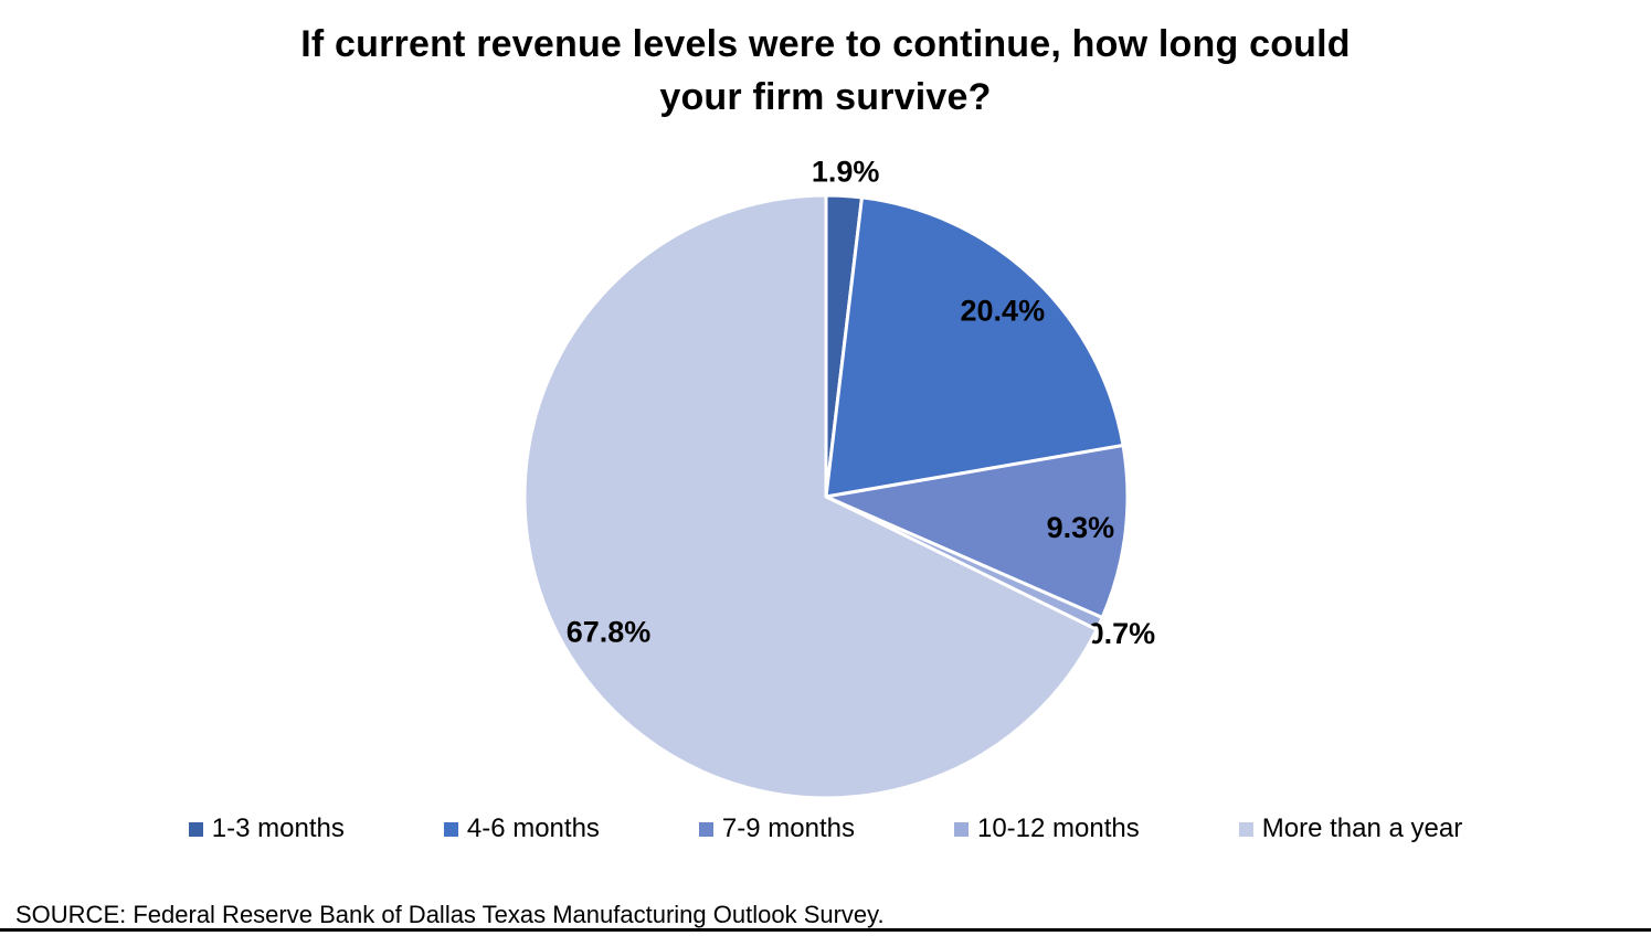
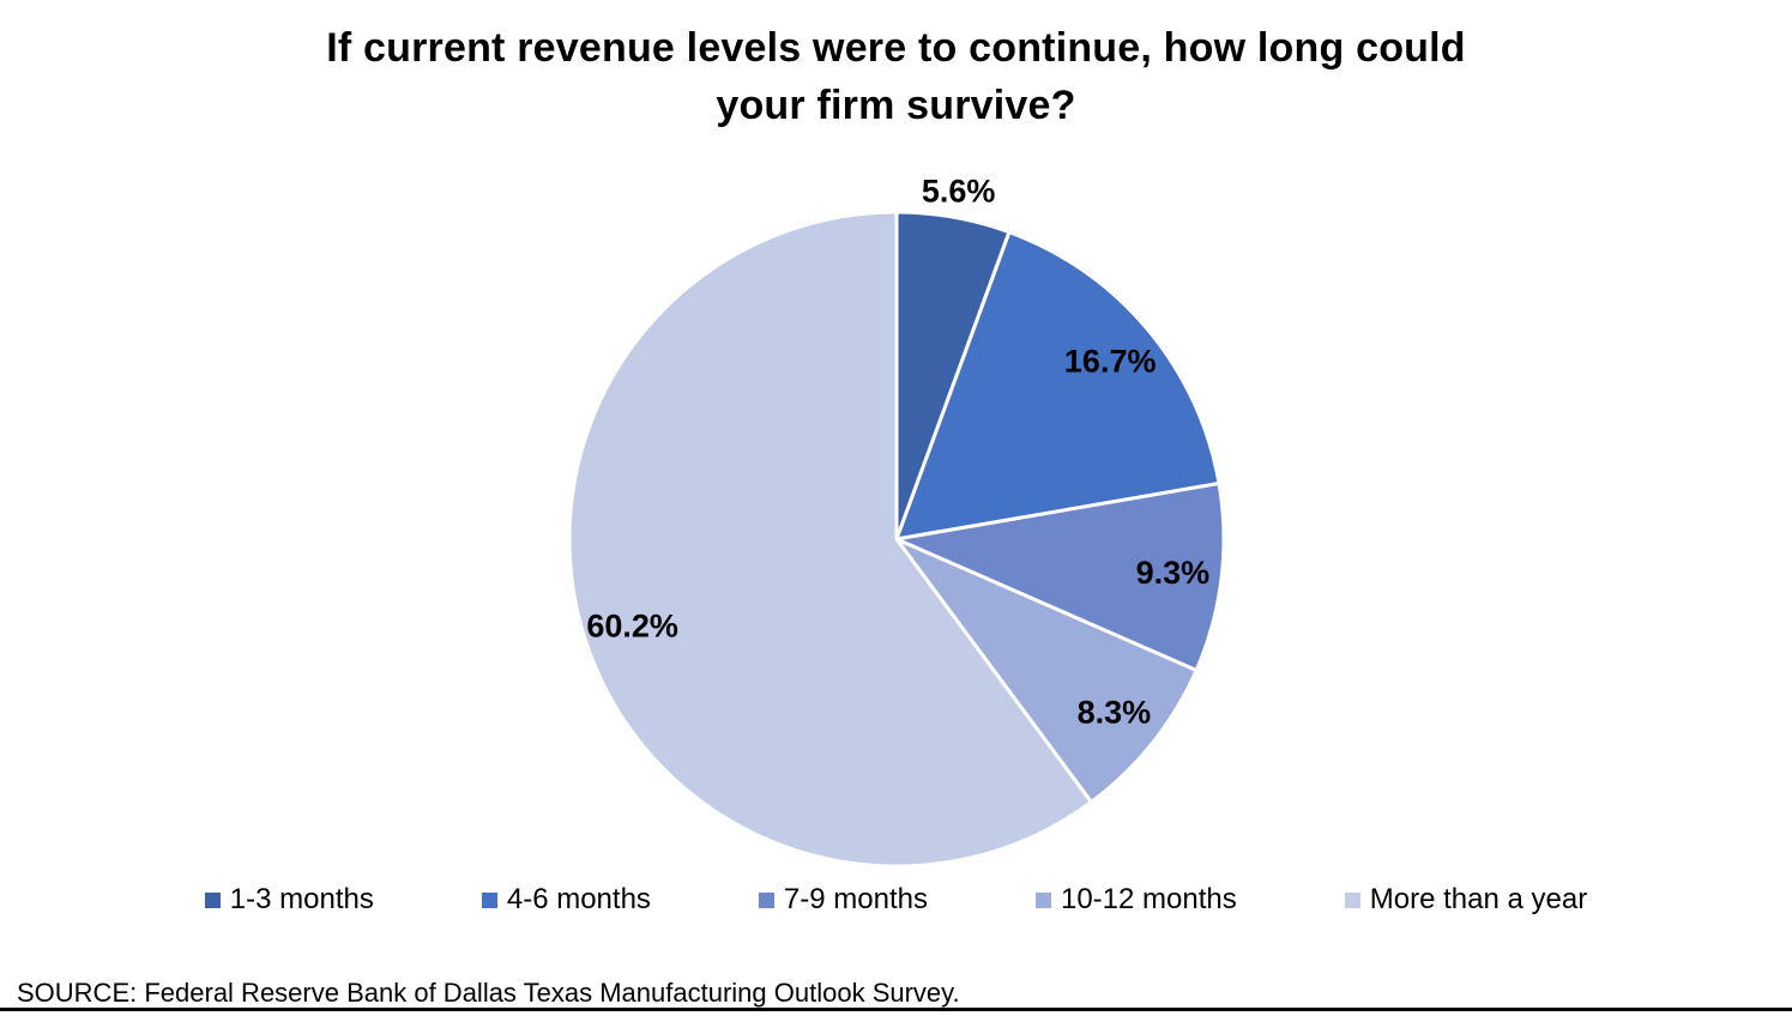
1-3 months: 1.9% -> 5.6%
4-6 months: 20.4% -> 16.7%
10-12 months: 0.7% -> 8.3%
More than a year: 67.8% -> 60.2%
